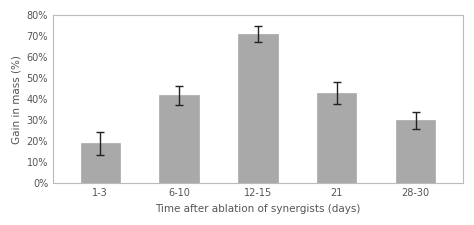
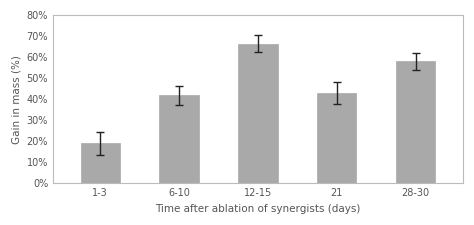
12-15: 71.0% -> 66.5%
28-30: 30.0% -> 58.0%
